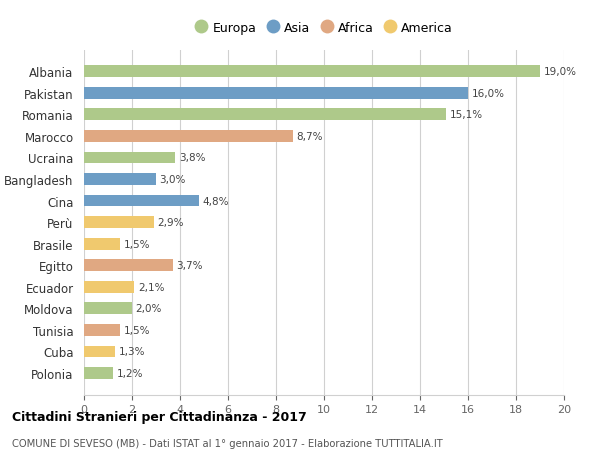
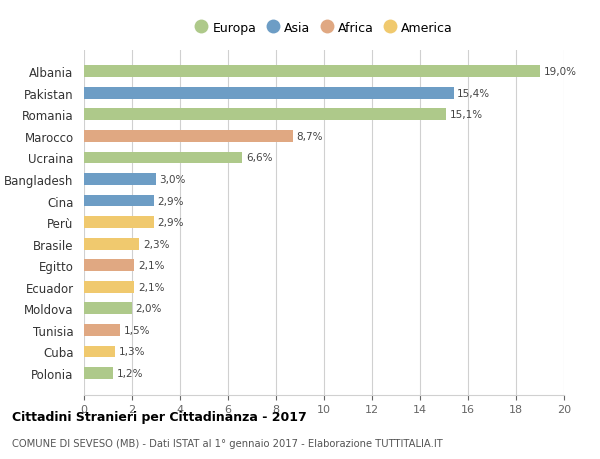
Pakistan: 16,0% -> 15,4%
Ucraina: 3,8% -> 6,6%
Cina: 4,8% -> 2,9%
Brasile: 1,5% -> 2,3%
Egitto: 3,7% -> 2,1%
